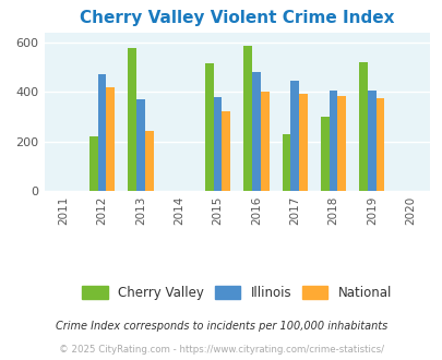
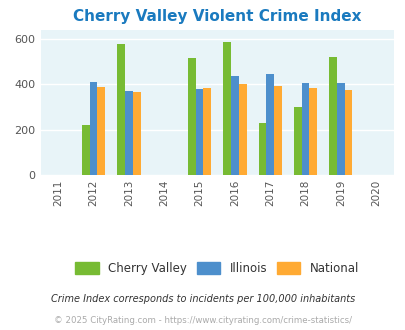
Illinois/2012: 470 -> 410
National/2012: 420 -> 388
National/2013: 240 -> 365
National/2015: 320 -> 381
Illinois/2016: 480 -> 438
